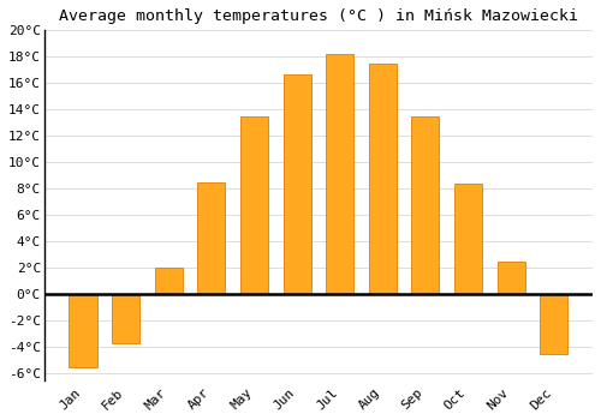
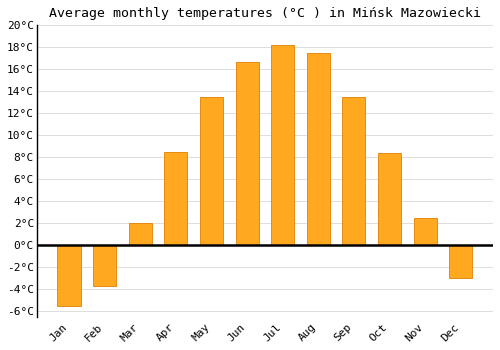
Dec: -4.5°C -> -3.0°C
